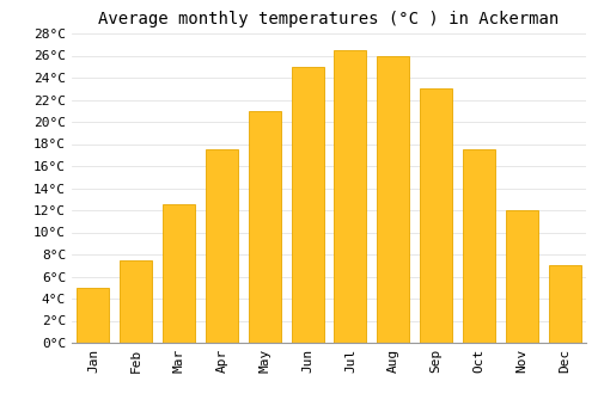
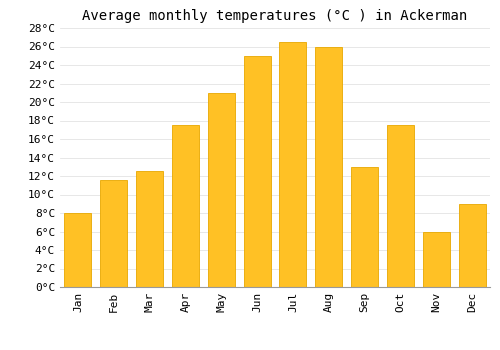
Jan: 5.0°C -> 8.0°C
Feb: 7.5°C -> 11.6°C
Sep: 23.0°C -> 13.0°C
Nov: 12.0°C -> 6.0°C
Dec: 7.0°C -> 9.0°C
